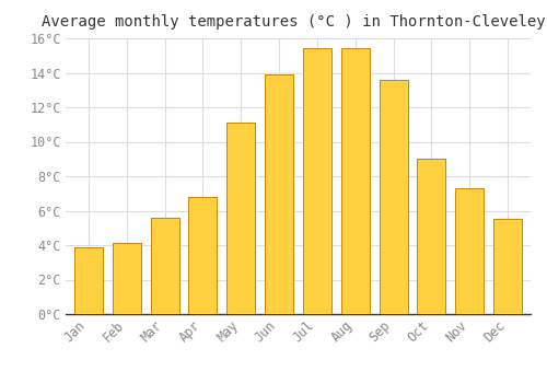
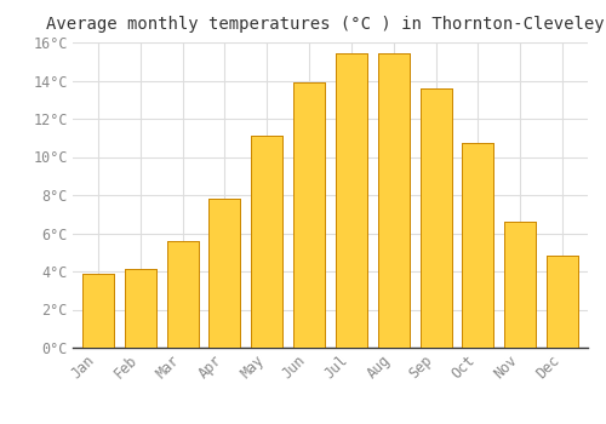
Apr: 6.8°C -> 7.8°C
Oct: 9.0°C -> 10.7°C
Nov: 7.3°C -> 6.6°C
Dec: 5.5°C -> 4.8°C
